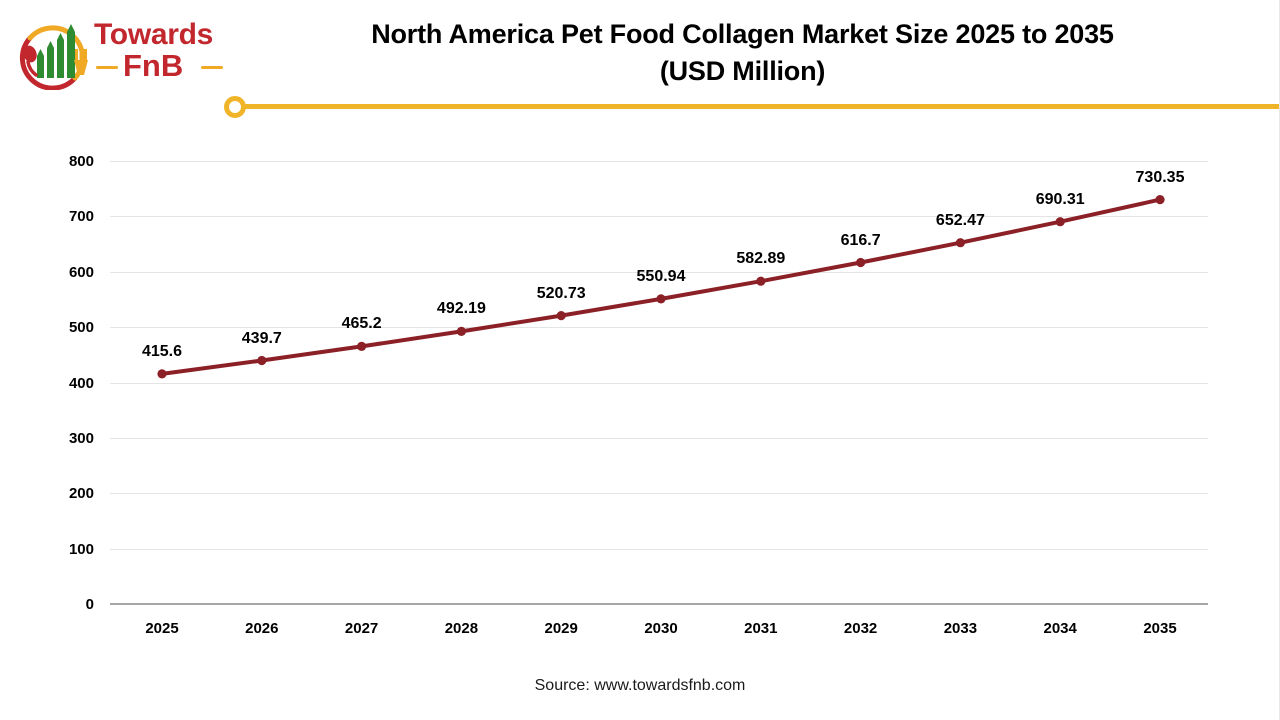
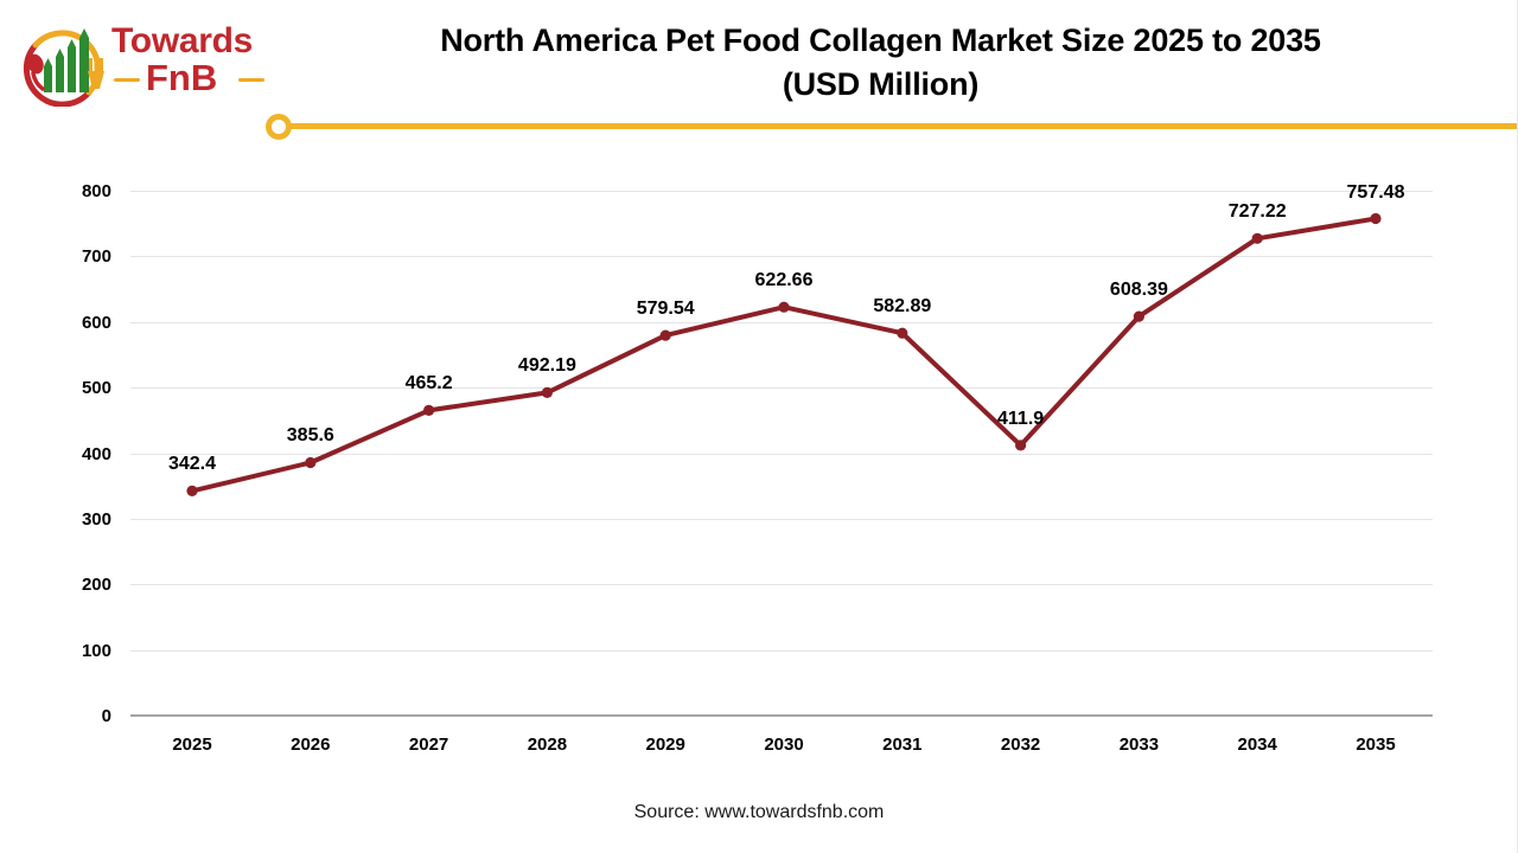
2025: 415.6 -> 342.4
2026: 439.7 -> 385.6
2029: 520.73 -> 579.54
2030: 550.94 -> 622.66
2032: 616.7 -> 411.9
2033: 652.47 -> 608.39
2034: 690.31 -> 727.22
2035: 730.35 -> 757.48
